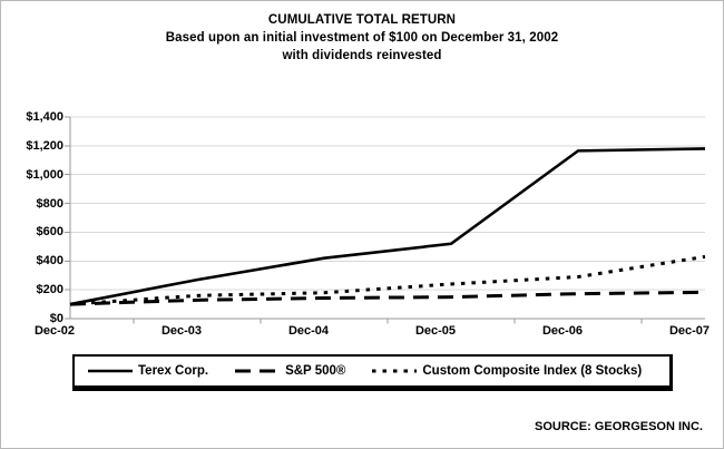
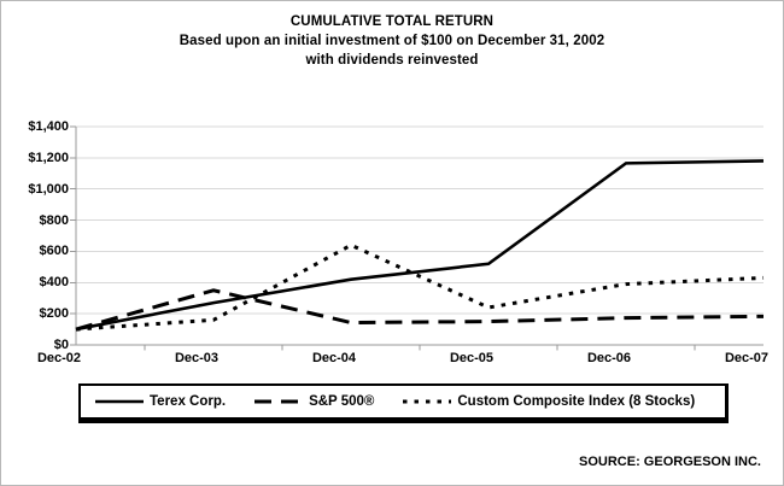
S&P 500®/Dec-03: $130 -> $350
Custom Composite Index (8 Stocks)/Dec-04: $180 -> $640
Custom Composite Index (8 Stocks)/Dec-06: $290 -> $390
